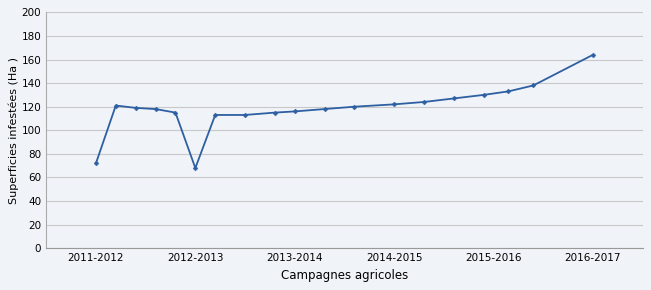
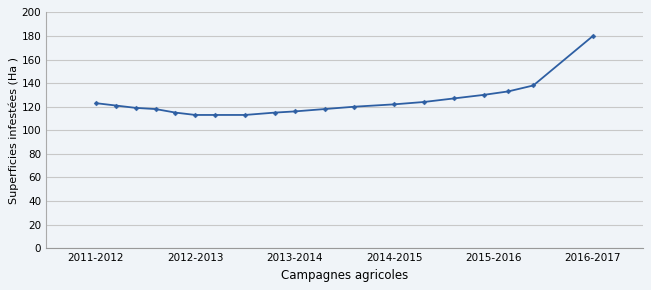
2011-2012: 72 -> 123
2012-2013: 68 -> 113
2016-2017: 164 -> 180
